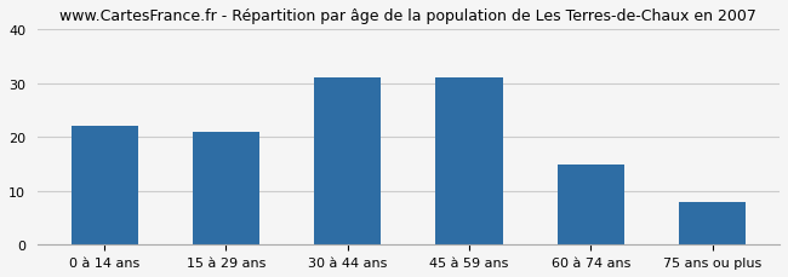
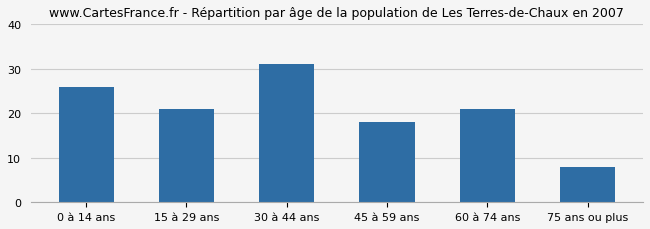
0 à 14 ans: 22 -> 26
45 à 59 ans: 31 -> 18
60 à 74 ans: 15 -> 21
